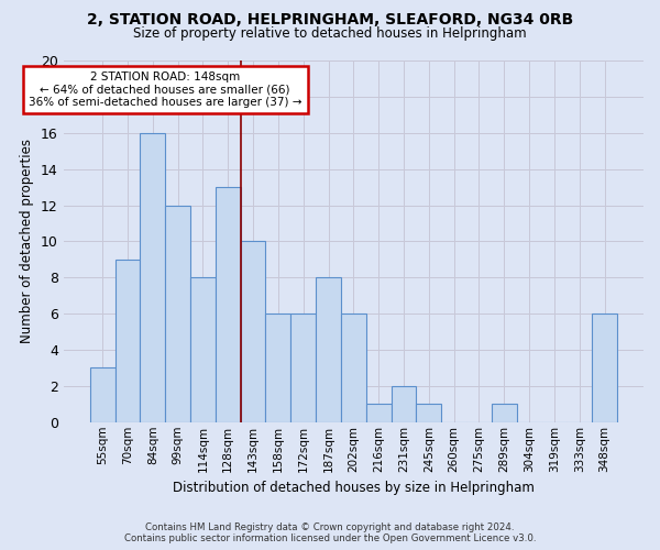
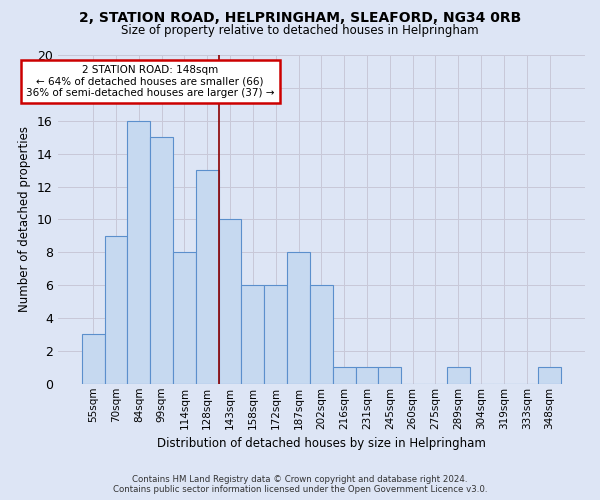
99sqm: 12 -> 15
231sqm: 2 -> 1
348sqm: 6 -> 1
